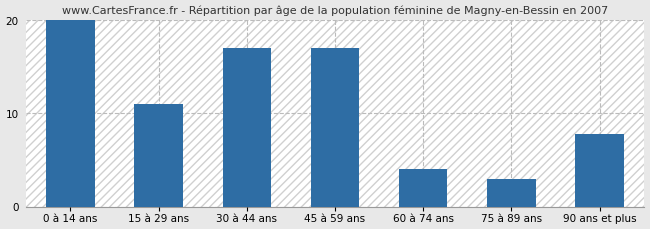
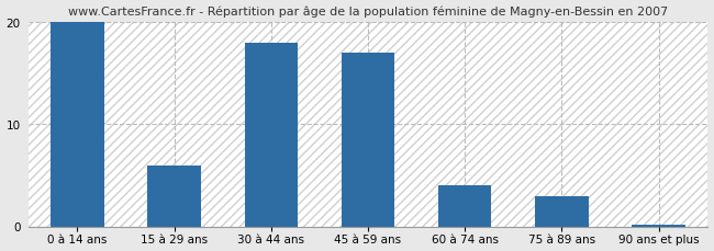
15 à 29 ans: 11.0 -> 6.0
30 à 44 ans: 17.0 -> 18.0
90 ans et plus: 7.8 -> 0.2
